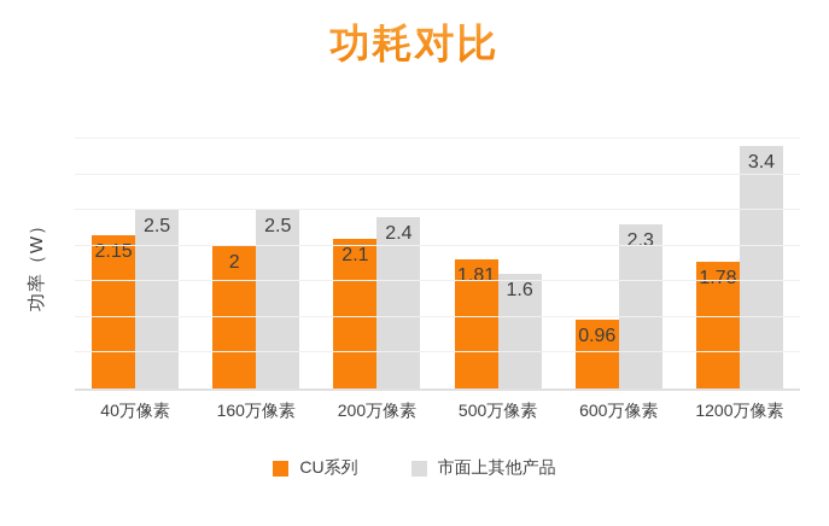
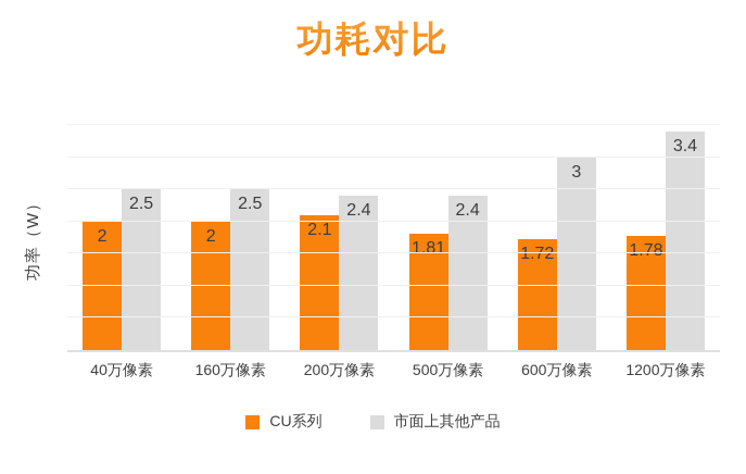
CU系列/40万像素: 2.15 -> 2
市面上其他产品/500万像素: 1.6 -> 2.4
CU系列/600万像素: 0.96 -> 1.72
市面上其他产品/600万像素: 2.3 -> 3
